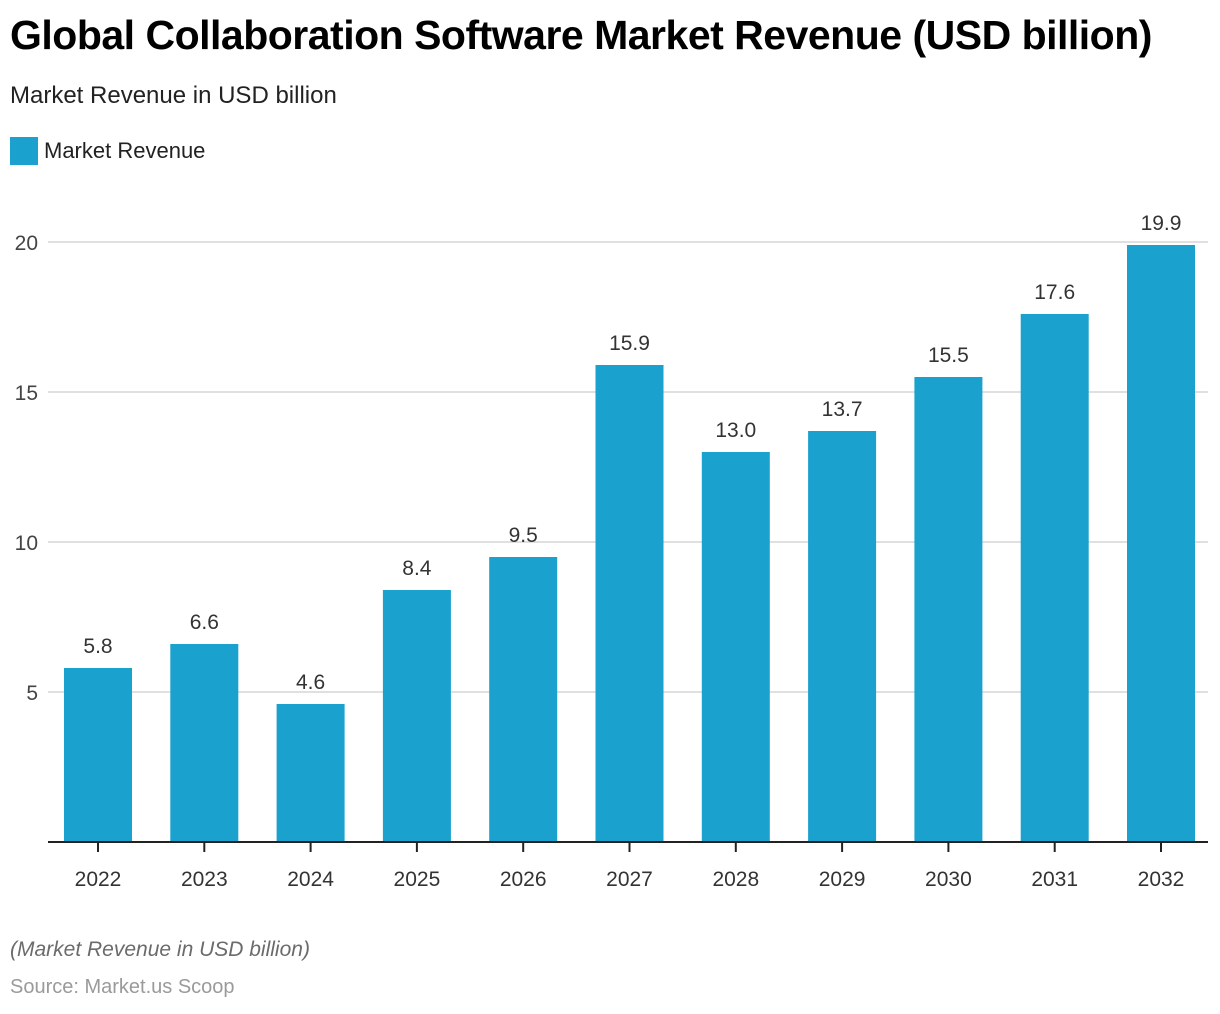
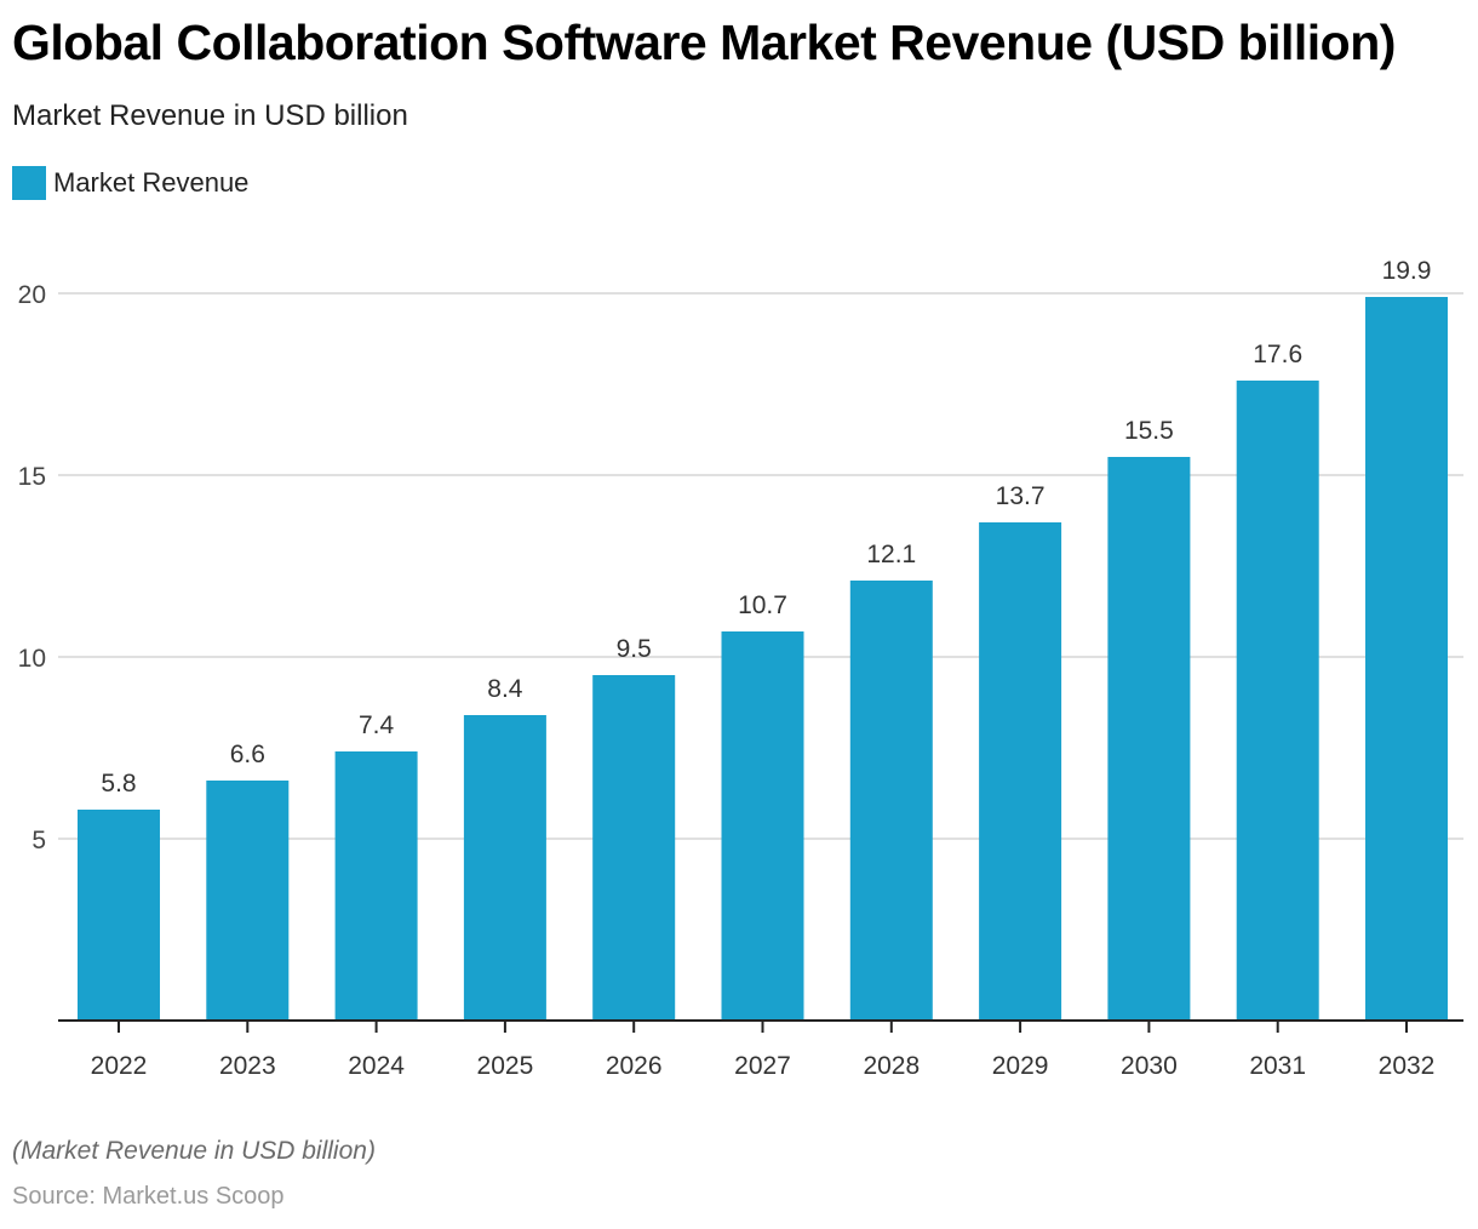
2024: 4.6 -> 7.4
2027: 15.9 -> 10.7
2028: 13.0 -> 12.1
